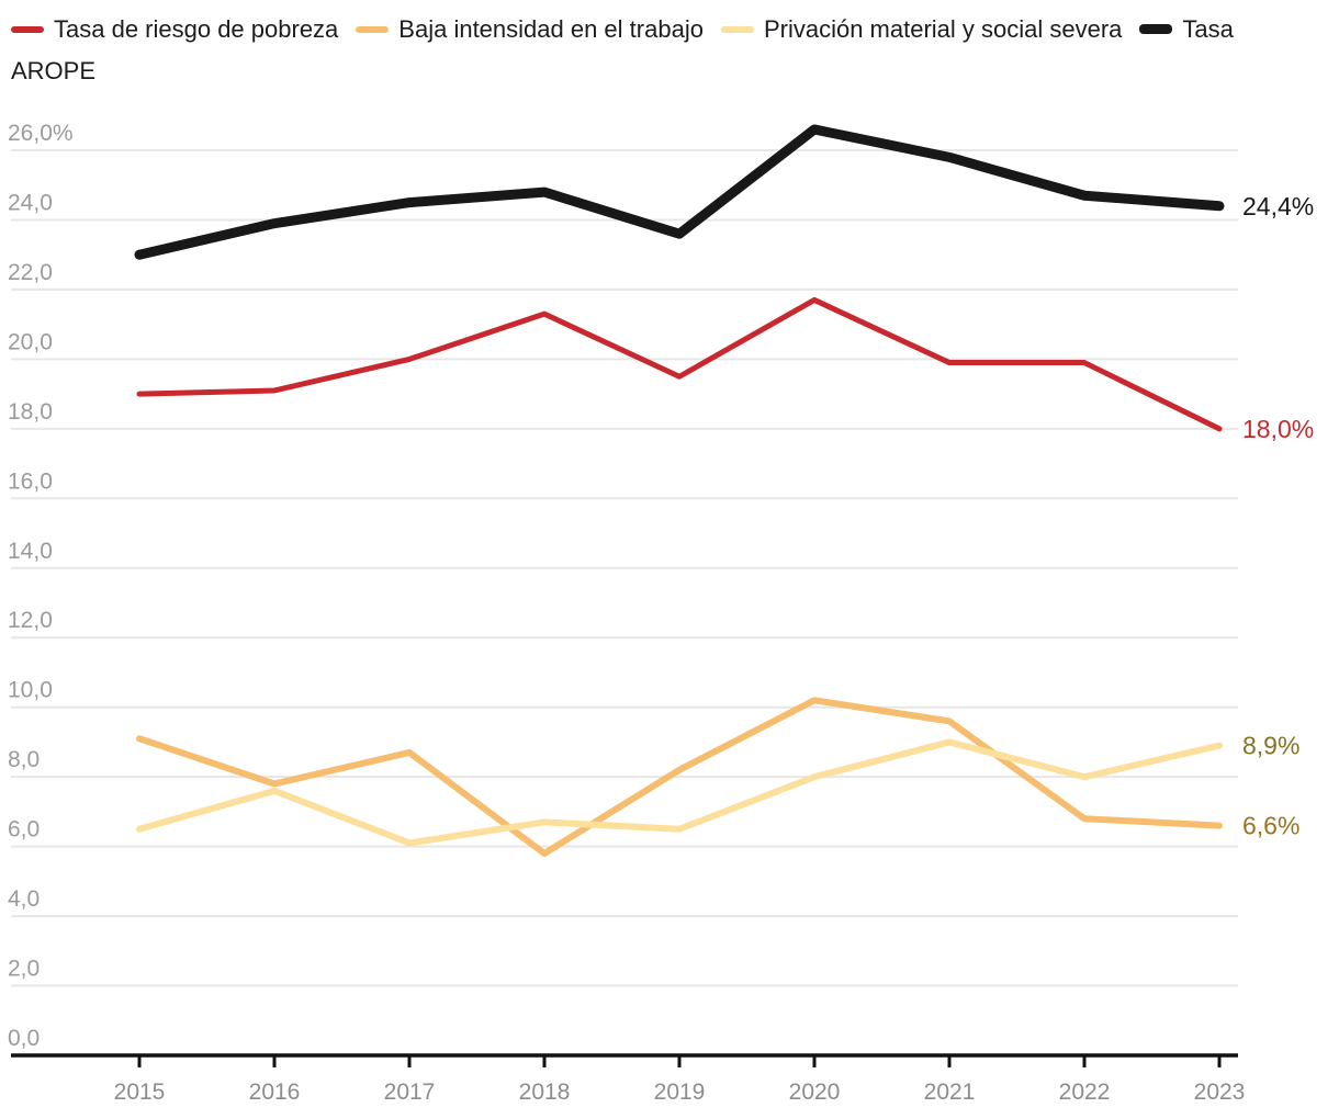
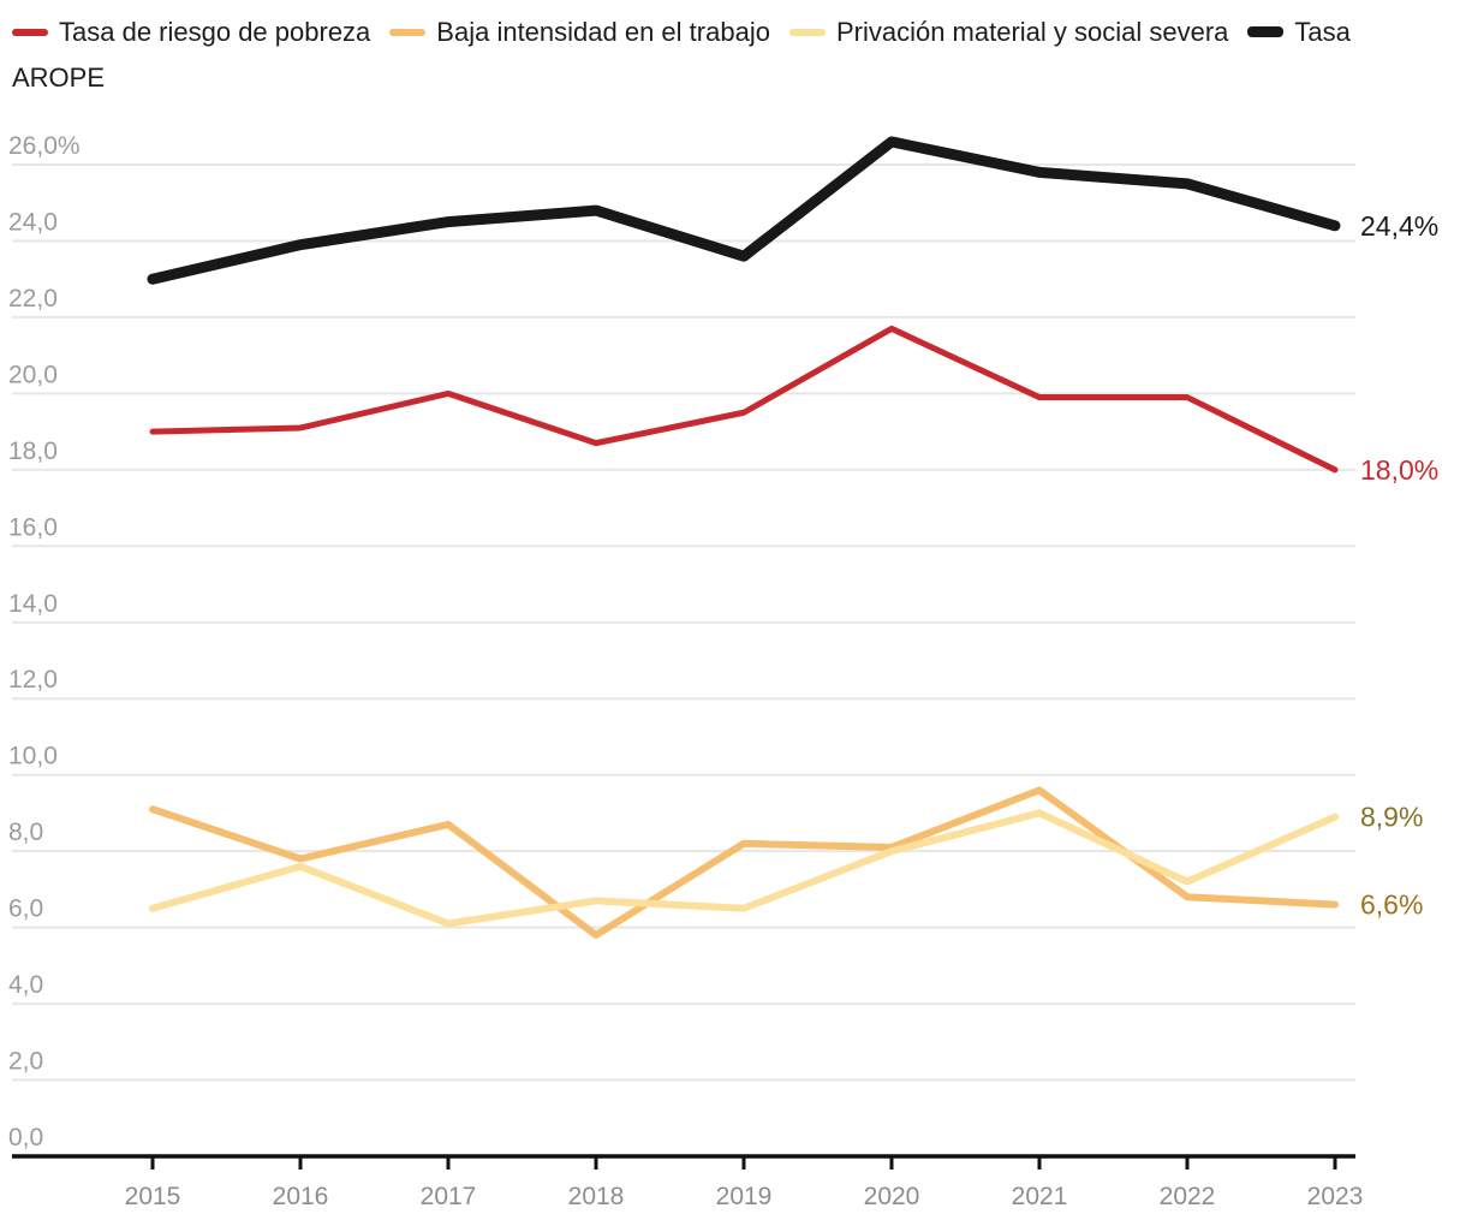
Tasa de riesgo de pobreza/2018: 21,3% -> 18,7%
Baja intensidad en el trabajo/2020: 10,2% -> 8,1%
Privación material y social severa/2022: 8,0% -> 7,2%
Tasa AROPE/2022: 24,7% -> 25,5%
